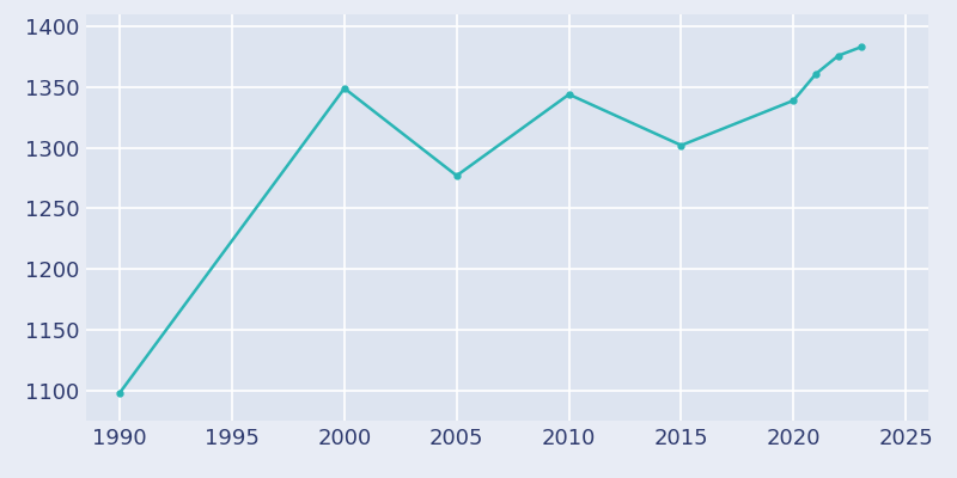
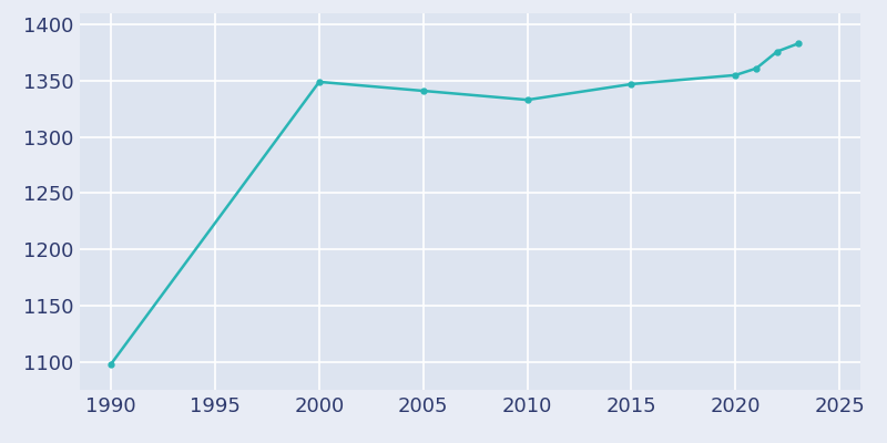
2005: 1277 -> 1341
2010: 1344 -> 1333
2015: 1302 -> 1347
2020: 1339 -> 1355
